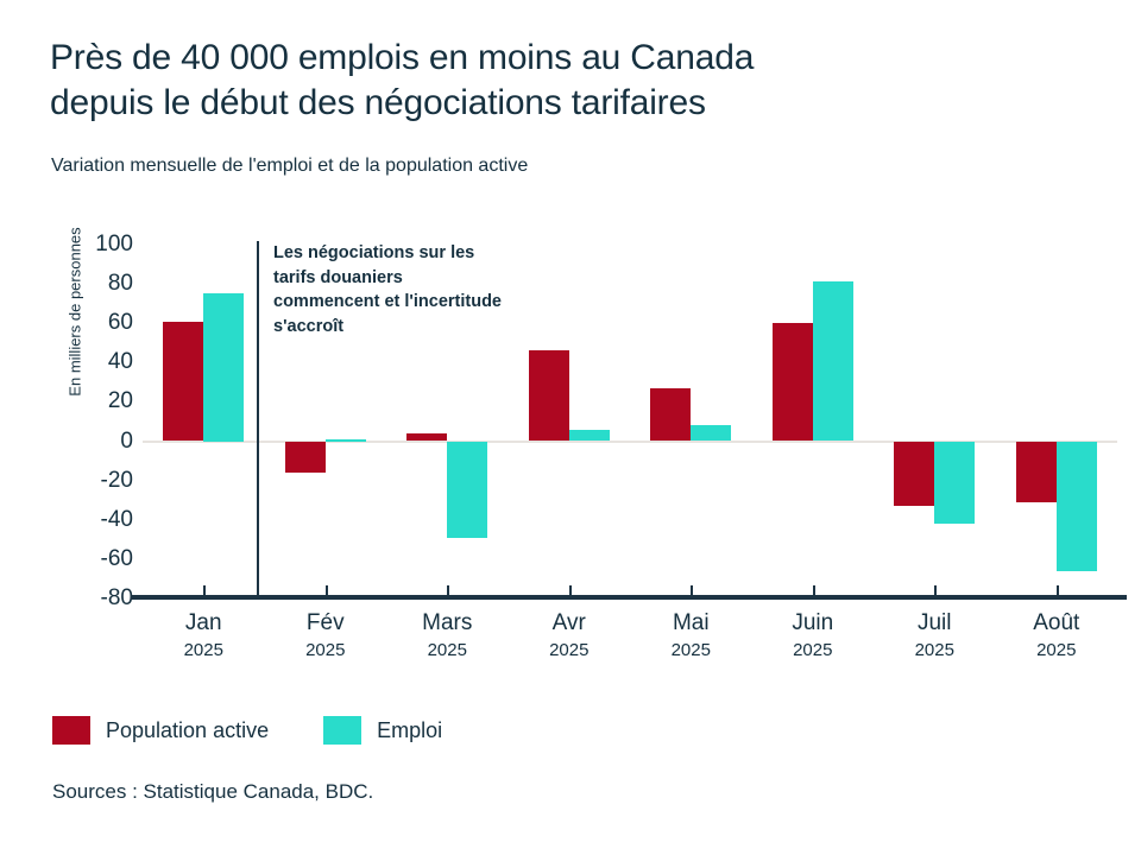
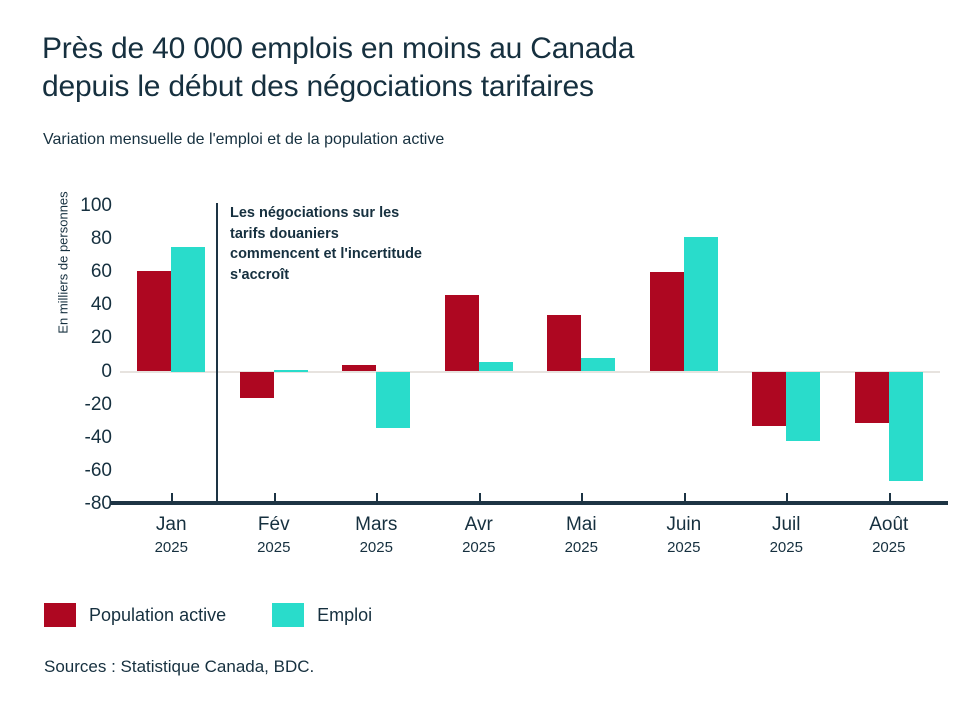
Emploi/Mars: -49 -> -34
Population active/Mai: 27 -> 34
